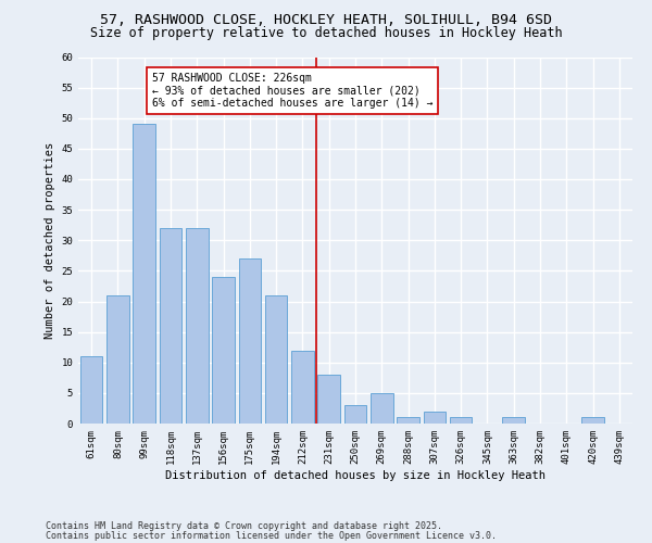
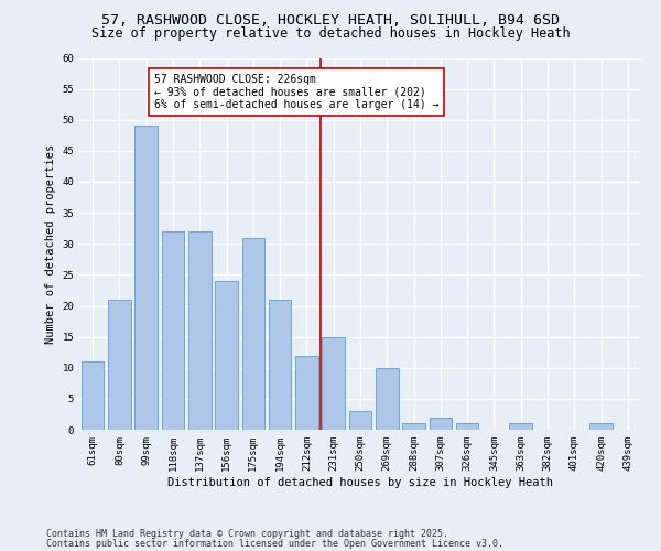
175sqm: 27 -> 31
231sqm: 8 -> 15
269sqm: 5 -> 10
